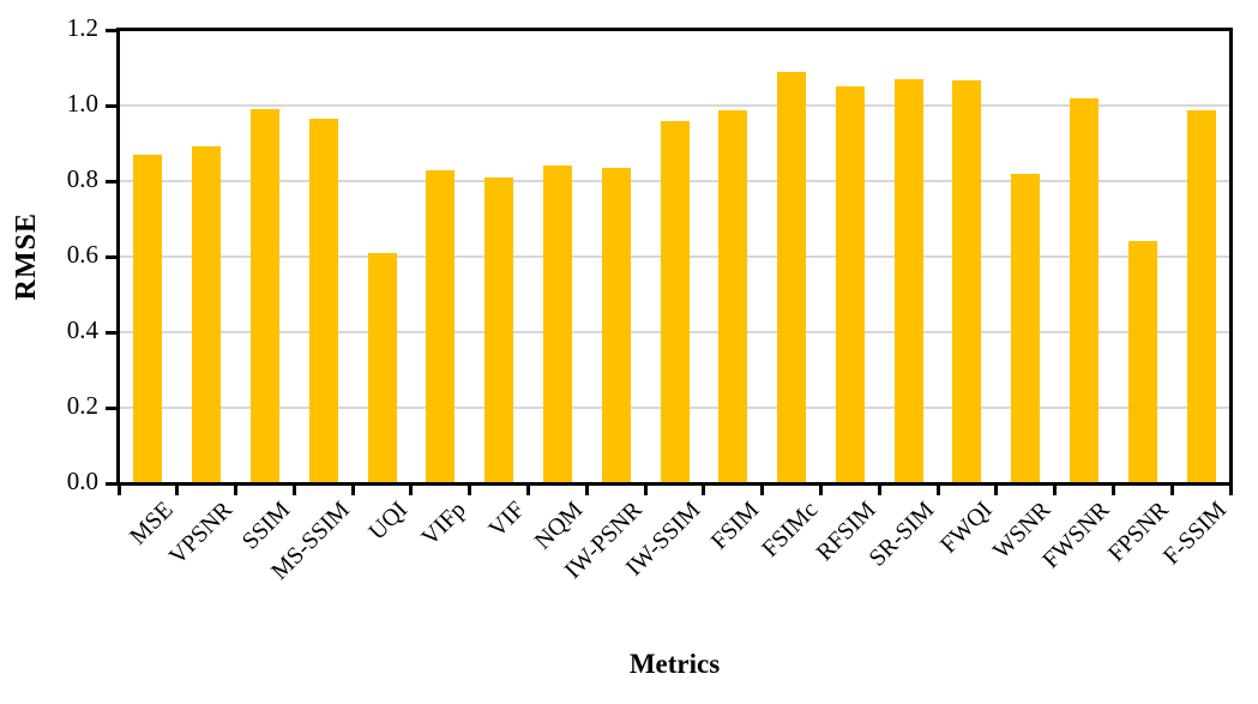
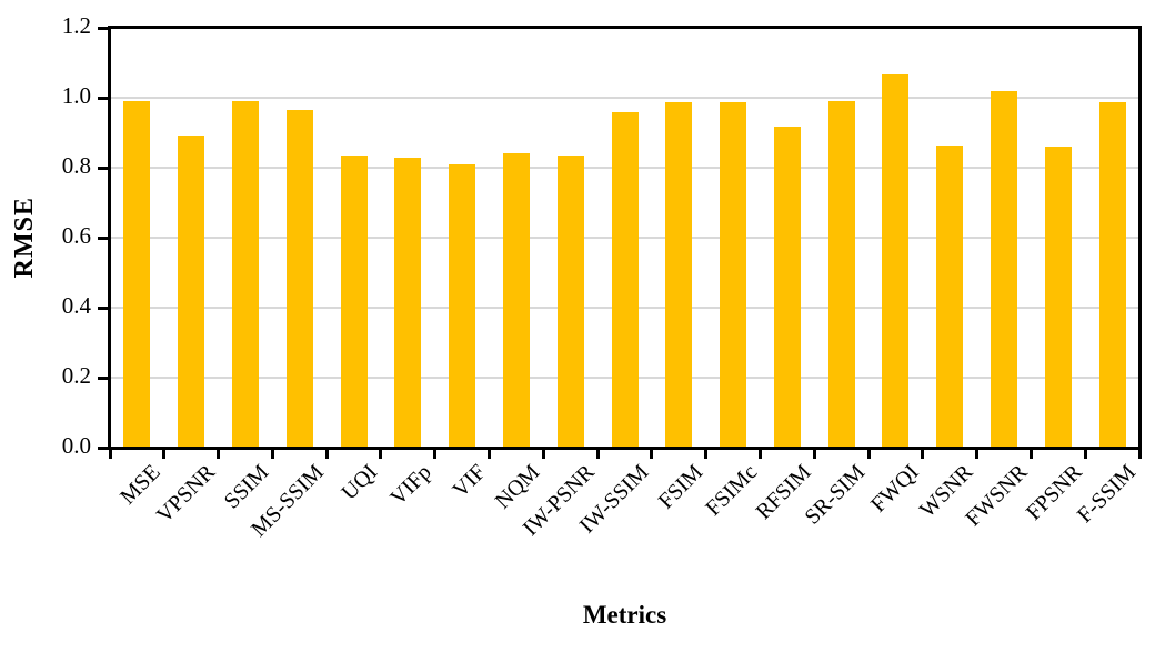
MSE: 0.87 -> 0.99
UQI: 0.61 -> 0.83
FSIMc: 1.09 -> 0.99
RFSIM: 1.05 -> 0.92
SR-SIM: 1.07 -> 0.99
WSNR: 0.82 -> 0.86
FPSNR: 0.64 -> 0.86
